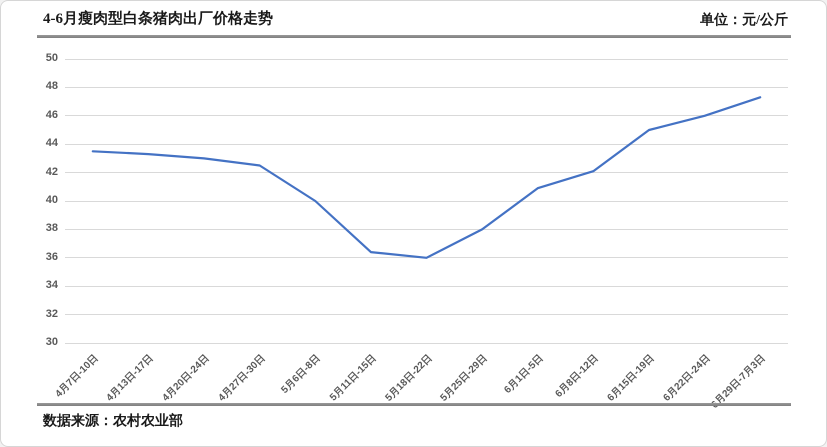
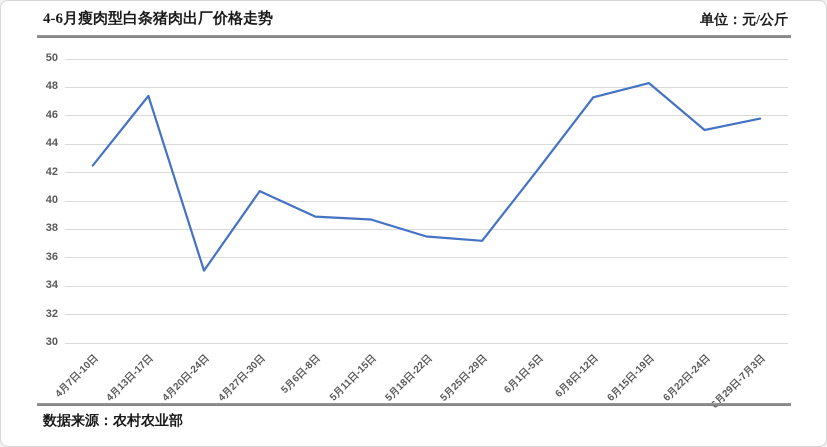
4月7日-10日: 43.5 -> 42.5
4月13日-17日: 43.3 -> 47.4
4月20日-24日: 43.0 -> 35.1
4月27日-30日: 42.5 -> 40.7
5月6日-8日: 40.0 -> 38.9
5月11日-15日: 36.4 -> 38.7
5月18日-22日: 36.0 -> 37.5
5月25日-29日: 38.0 -> 37.2
6月1日-5日: 40.9 -> 42.2
6月8日-12日: 42.1 -> 47.3
6月15日-19日: 45.0 -> 48.3
6月22日-24日: 46.0 -> 45.0
6月29日-7月3日: 47.3 -> 45.8
